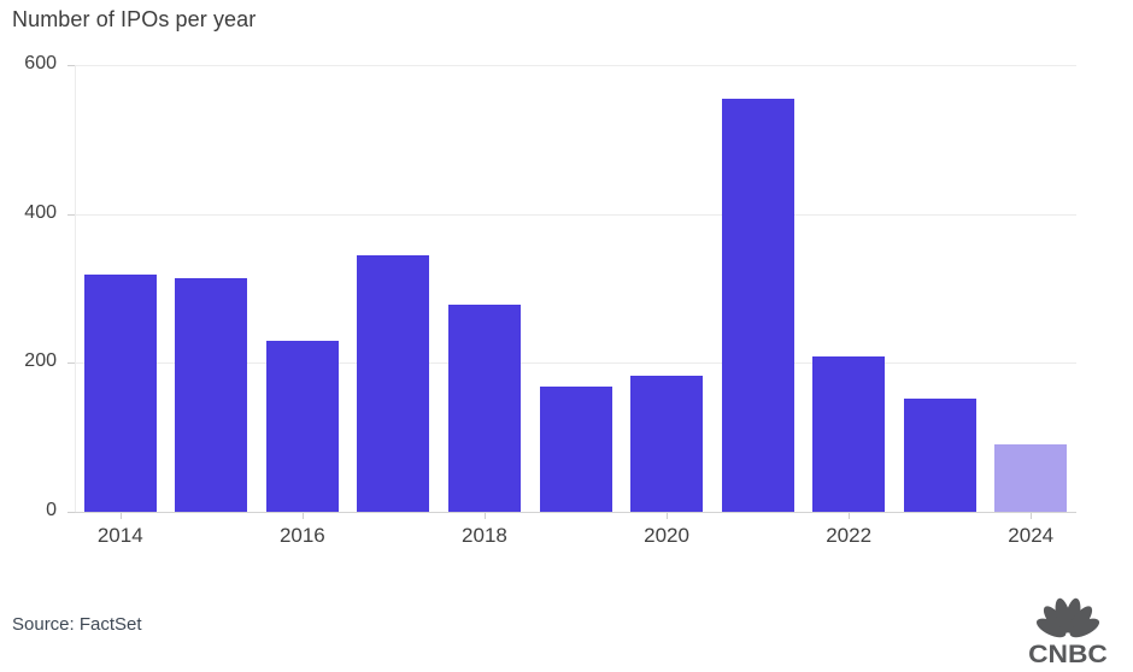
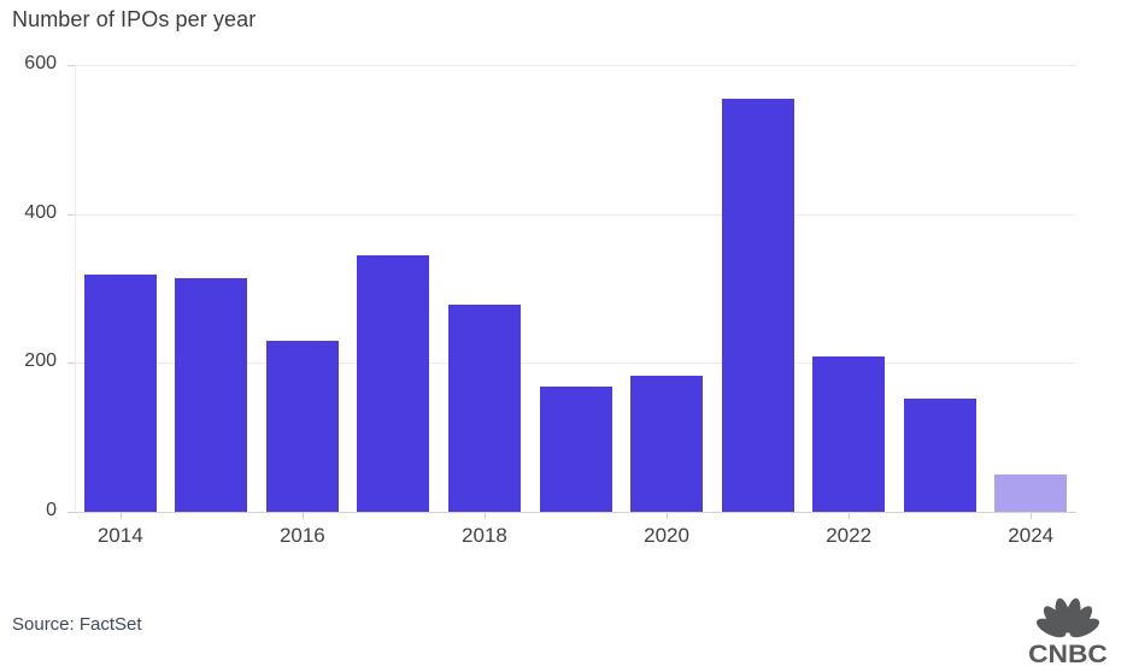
2024: 90 -> 50
